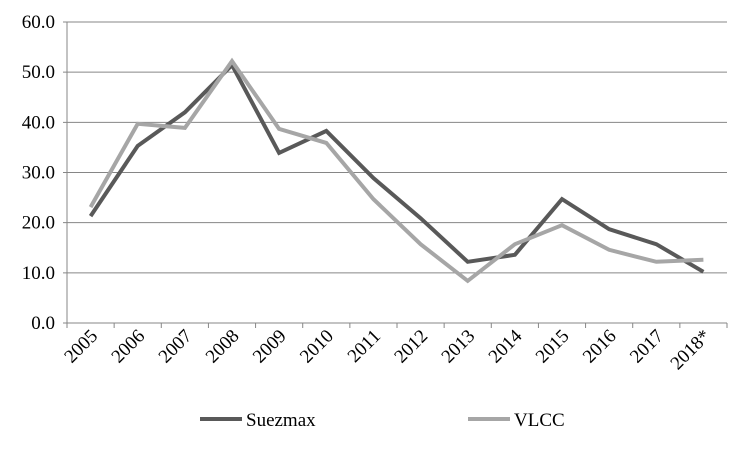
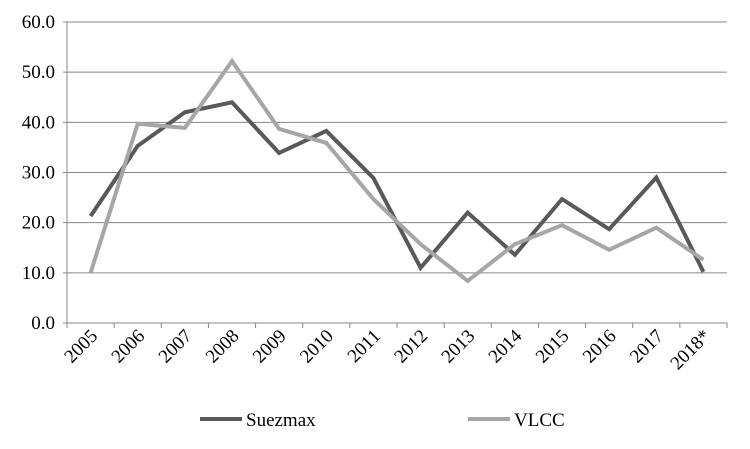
VLCC/2005: 23 -> 10
Suezmax/2008: 51 -> 44
Suezmax/2012: 21 -> 11
Suezmax/2013: 12 -> 22
Suezmax/2017: 16 -> 29
VLCC/2017: 12 -> 19
